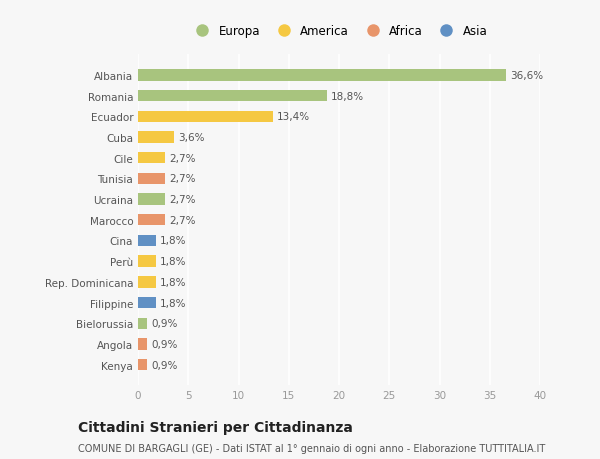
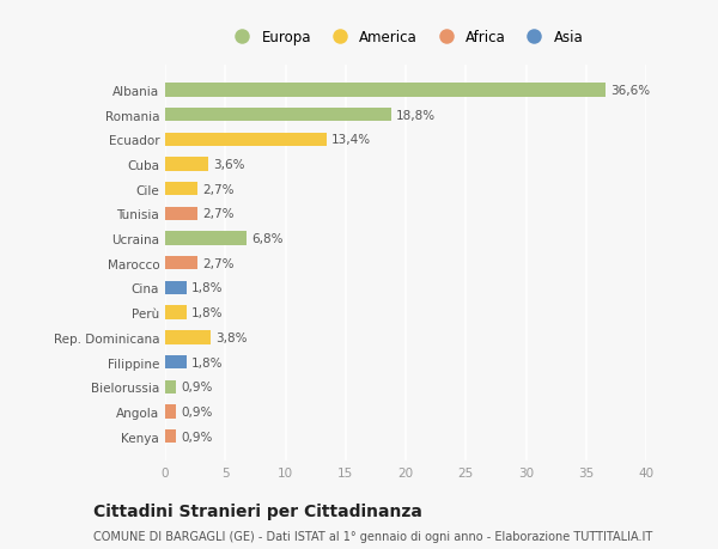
Ucraina: 2,7% -> 6,8%
Rep. Dominicana: 1,8% -> 3,8%
